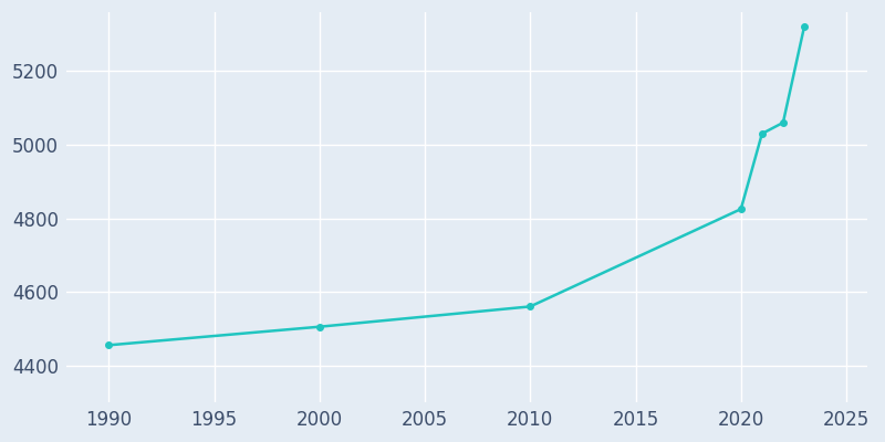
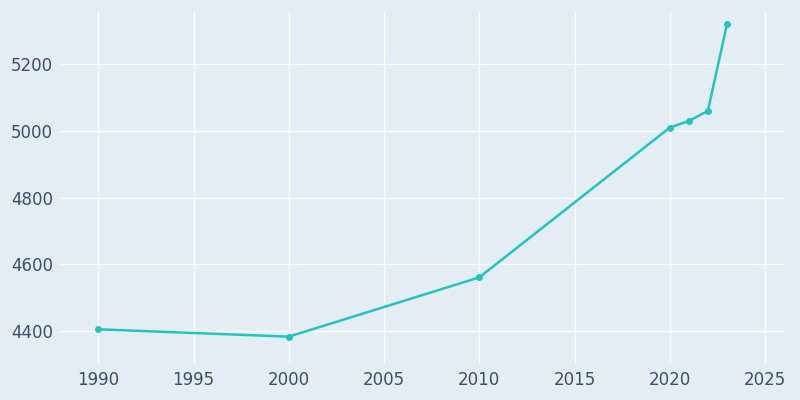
1990: 4455 -> 4404
2000: 4505 -> 4382
2020: 4825 -> 5010
